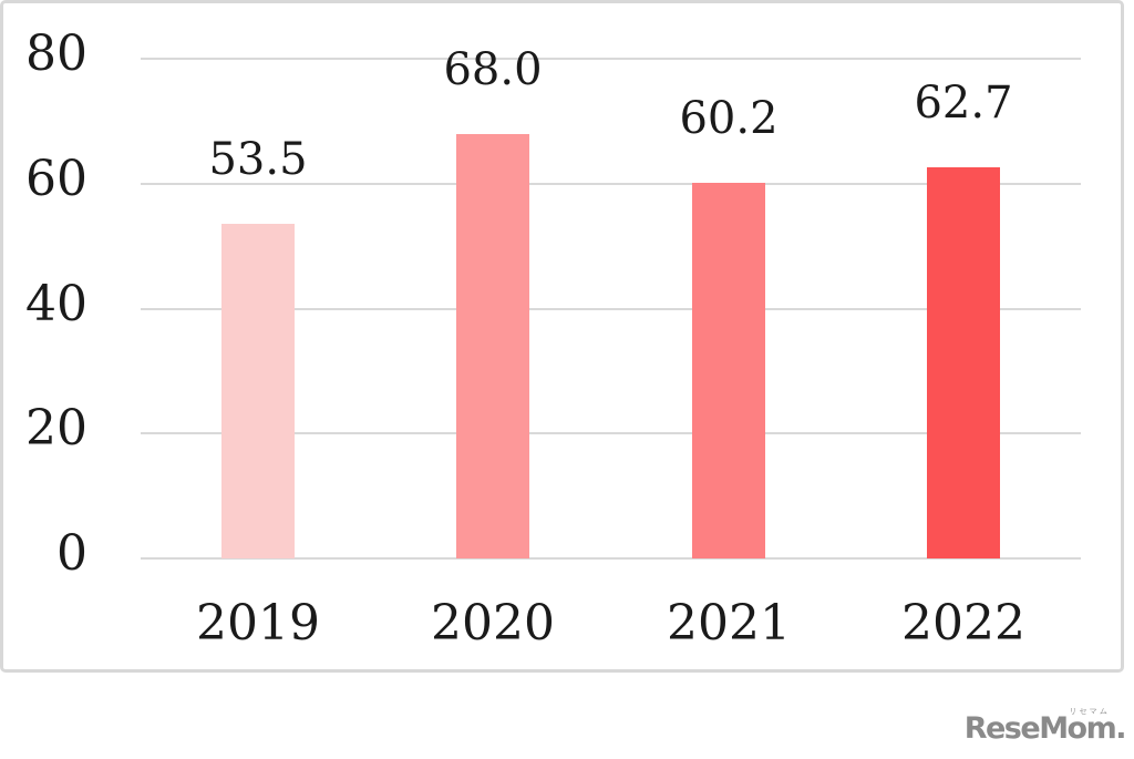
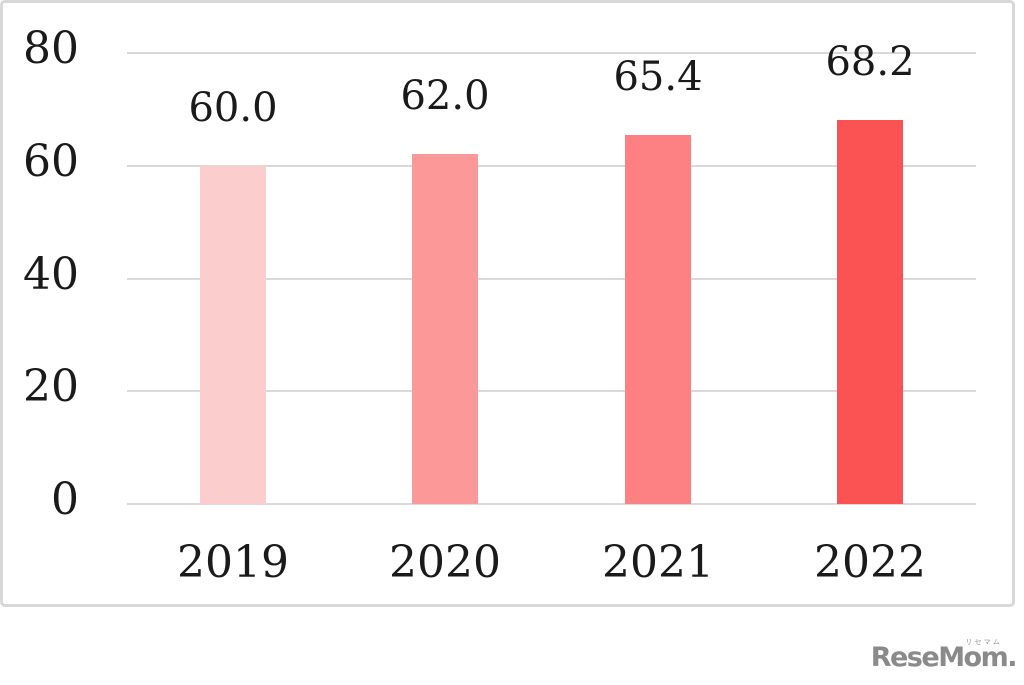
2019: 53.5 -> 60.0
2020: 68.0 -> 62.0
2021: 60.2 -> 65.4
2022: 62.7 -> 68.2
